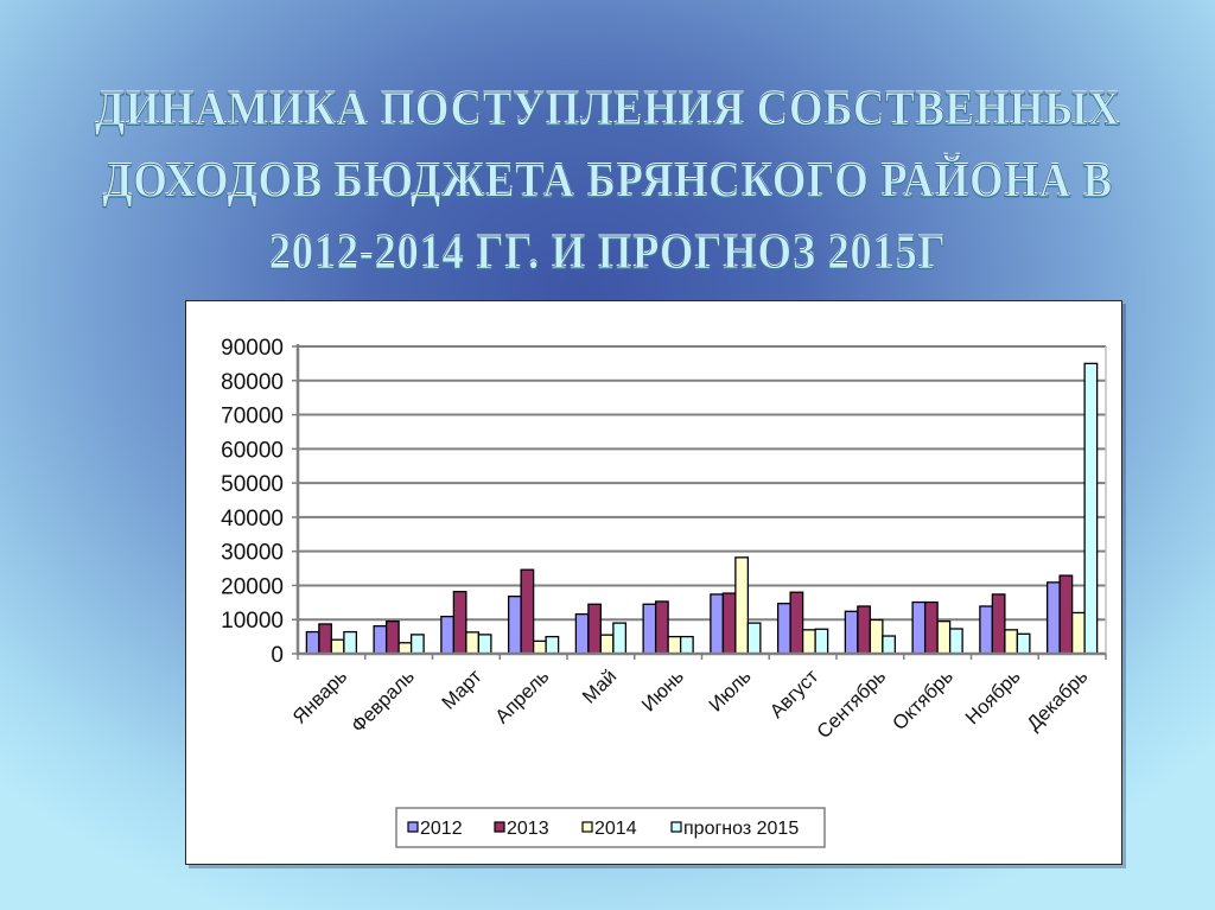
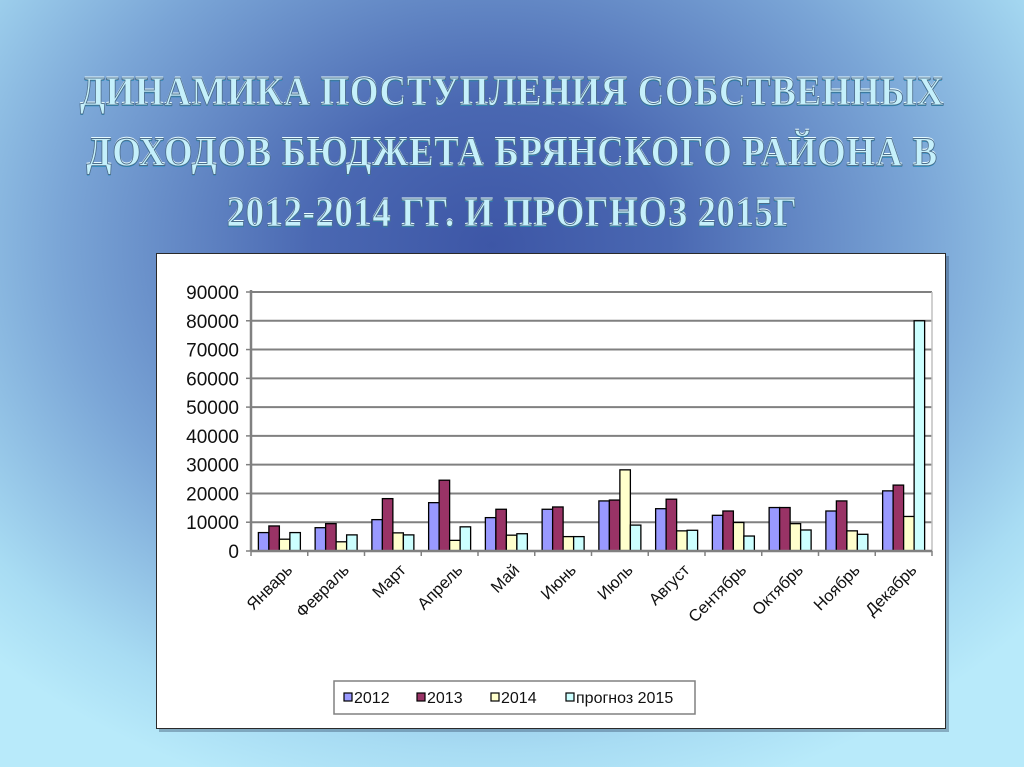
прогноз 2015/Апрель: 5000 -> 8000
прогноз 2015/Май: 9000 -> 6000
прогноз 2015/Декабрь: 85000 -> 80000
